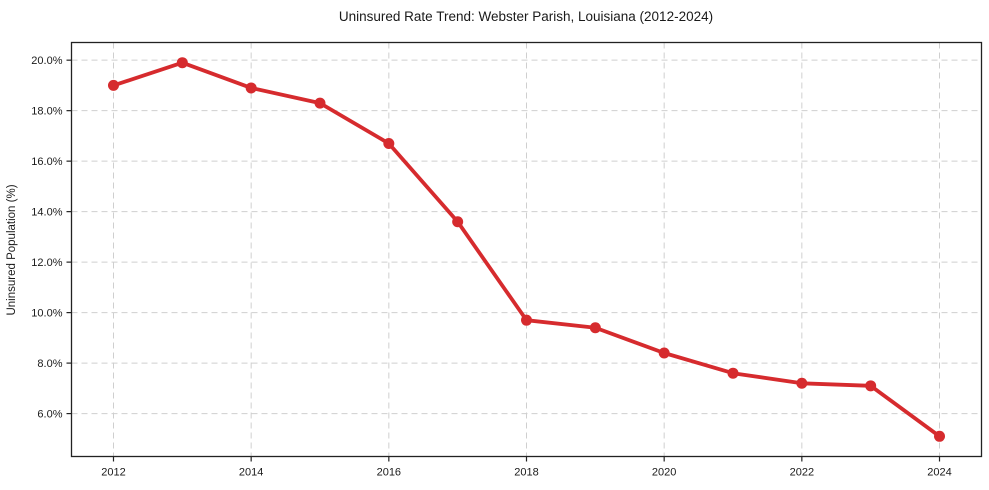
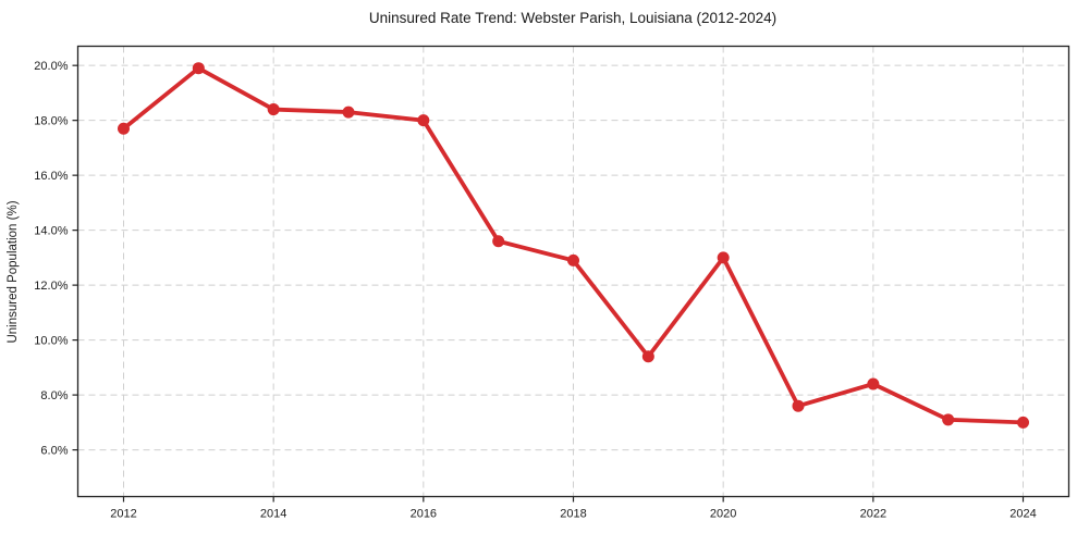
2012: 19.0% -> 17.7%
2014: 18.9% -> 18.4%
2016: 16.7% -> 18.0%
2018: 9.7% -> 12.9%
2020: 8.4% -> 13.0%
2022: 7.2% -> 8.4%
2024: 5.1% -> 7.0%
